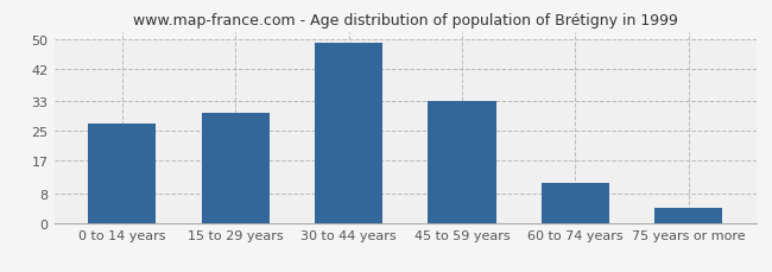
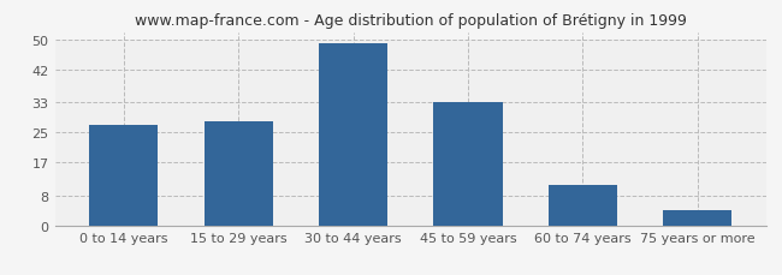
15 to 29 years: 30 -> 28
